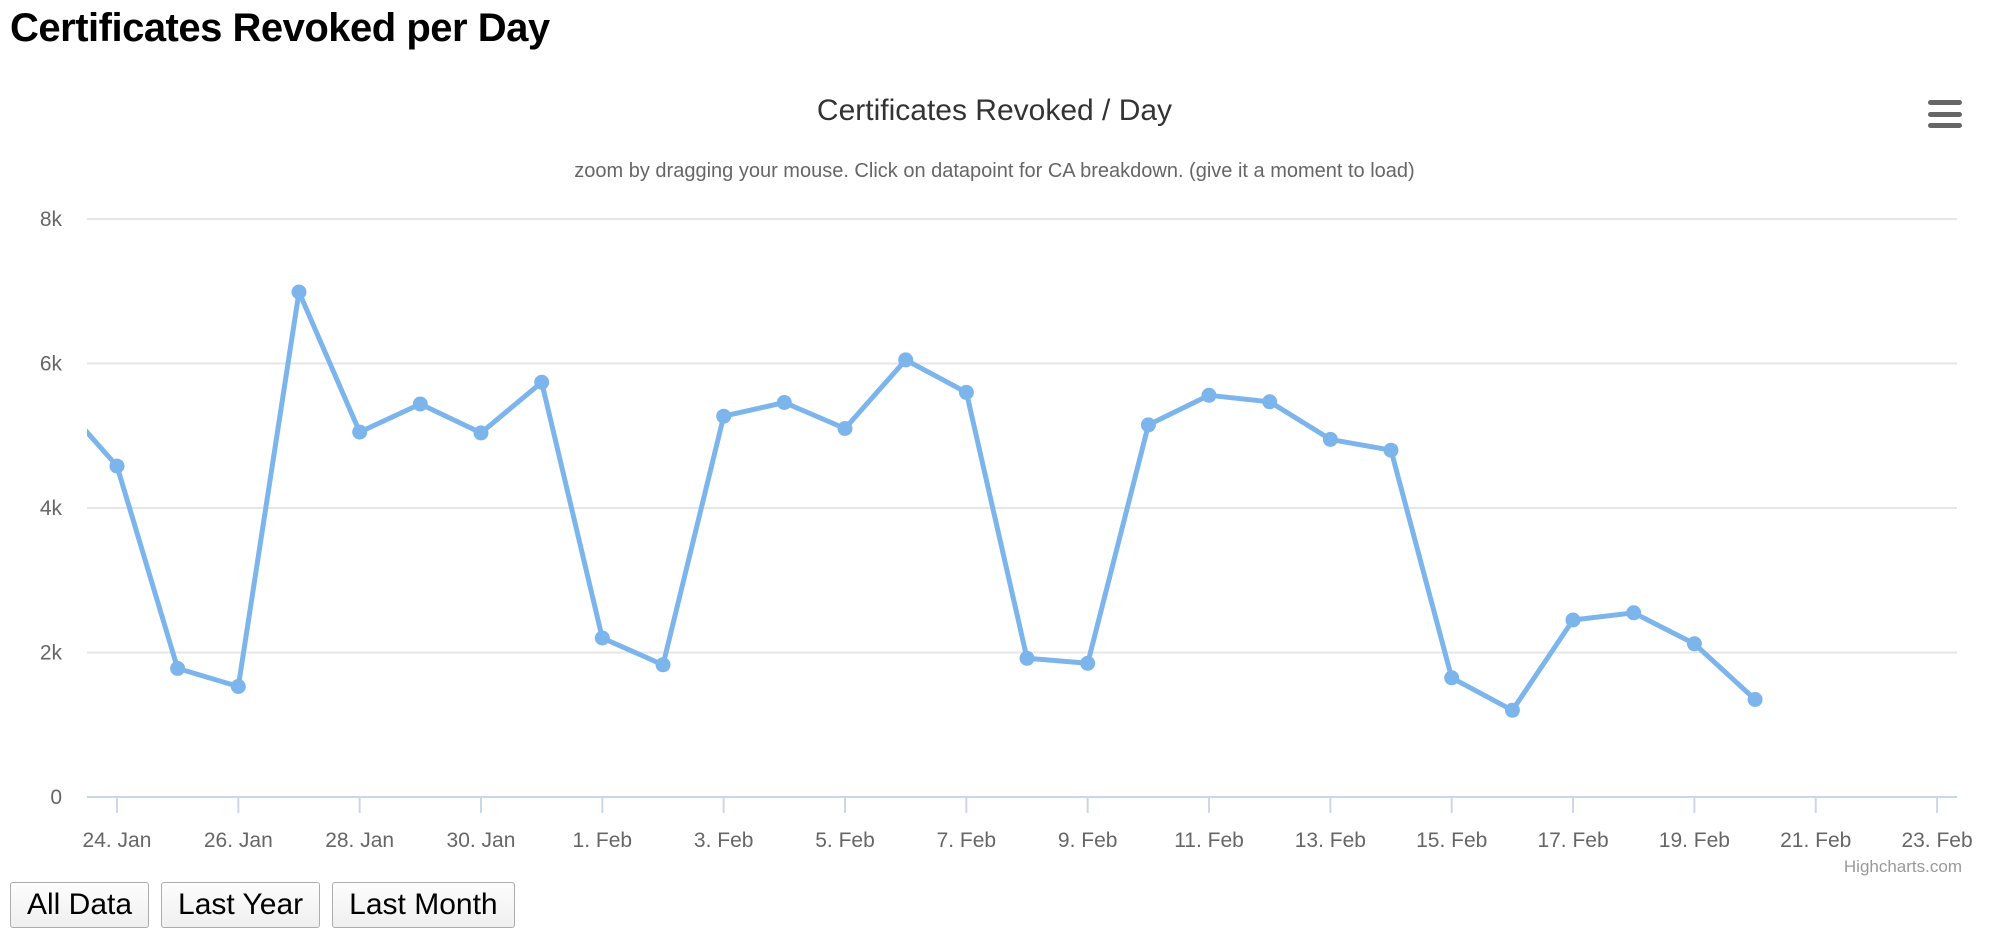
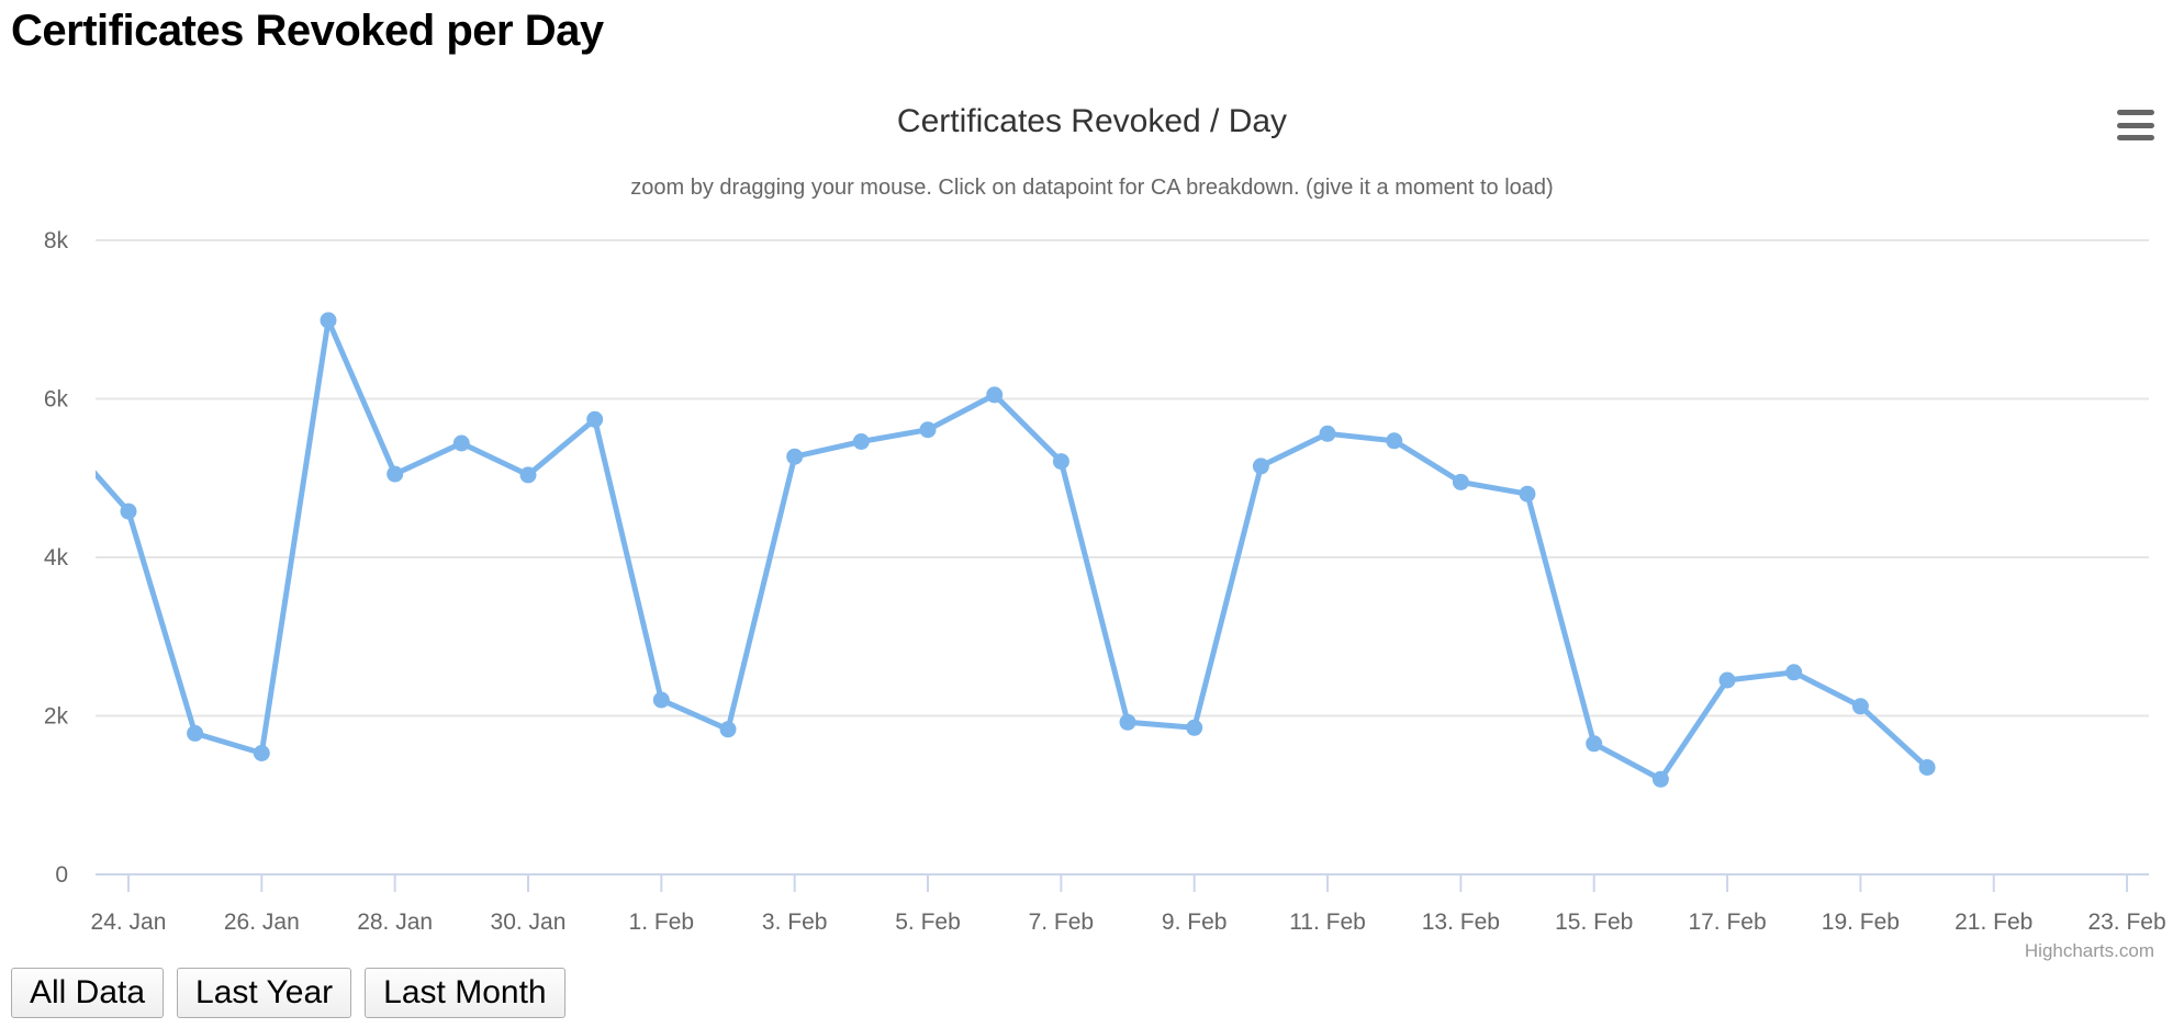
5. Feb: 5.1k -> 5.6k
7. Feb: 5.6k -> 5.2k
